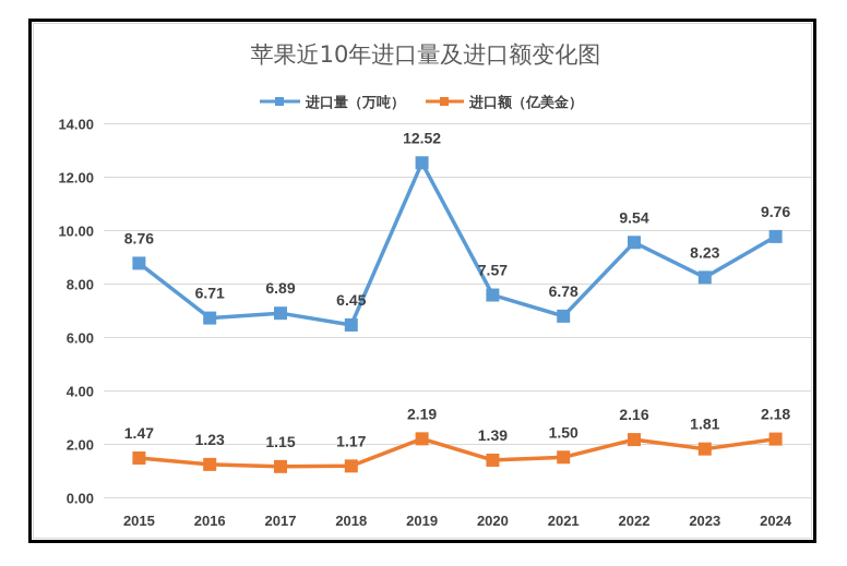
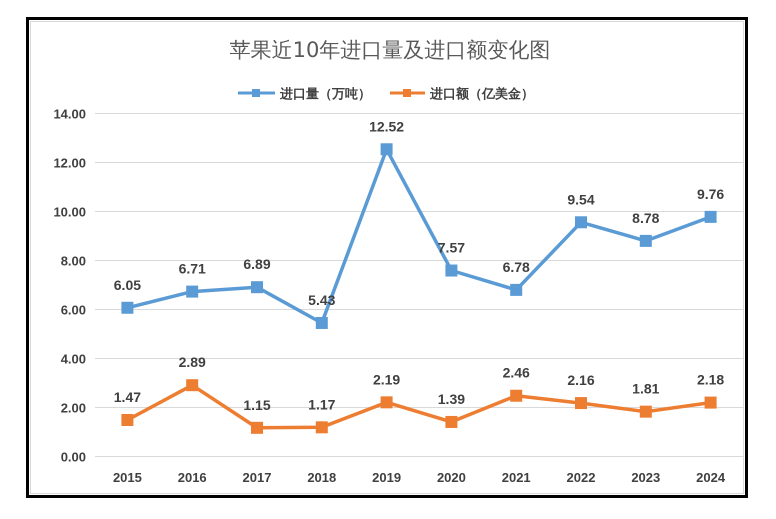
进口量（万吨）/2015: 8.76 -> 6.05
进口额（亿美金）/2016: 1.23 -> 2.89
进口量（万吨）/2018: 6.45 -> 5.43
进口额（亿美金）/2021: 1.50 -> 2.46
进口量（万吨）/2023: 8.23 -> 8.78
